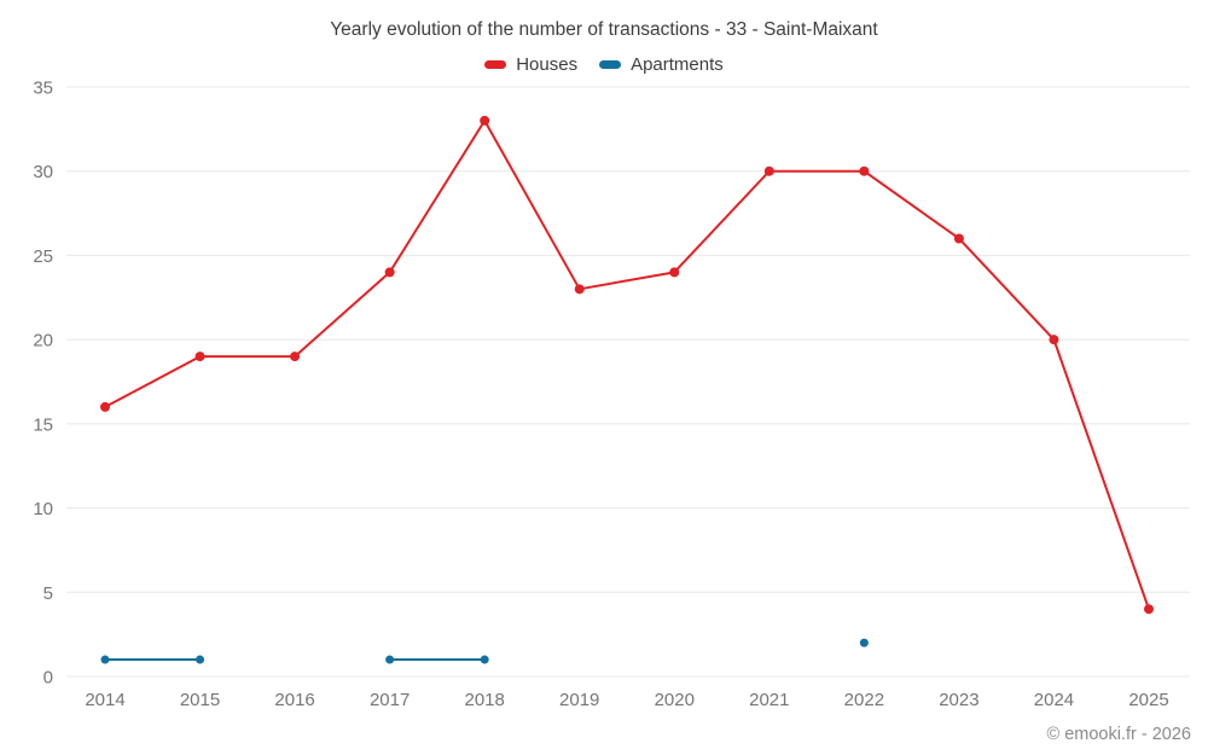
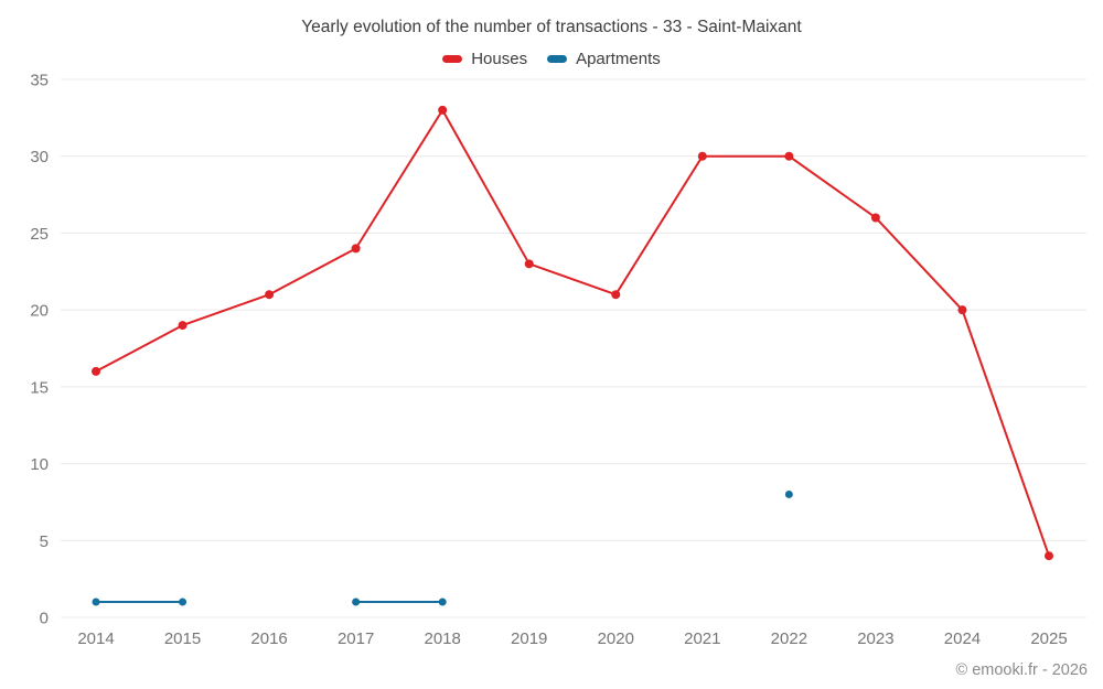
Houses/2016: 19 -> 21
Houses/2020: 24 -> 21
Apartments/2022: 2 -> 8
